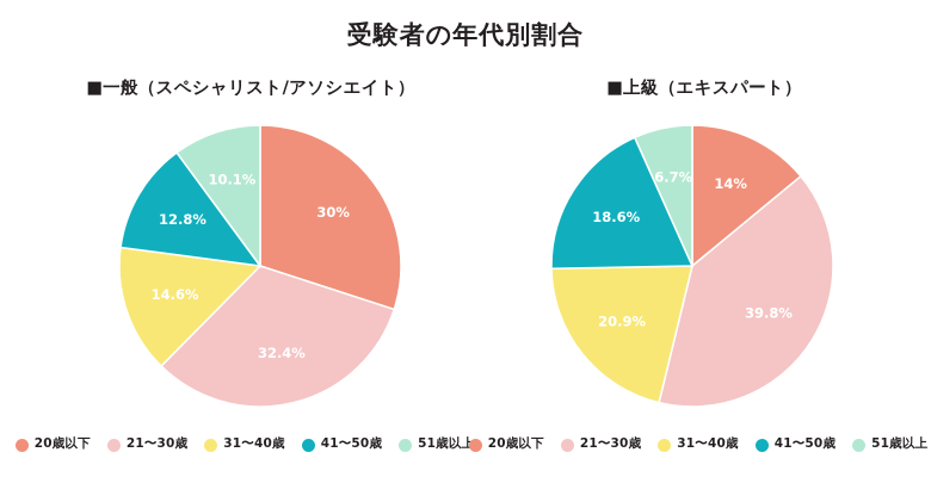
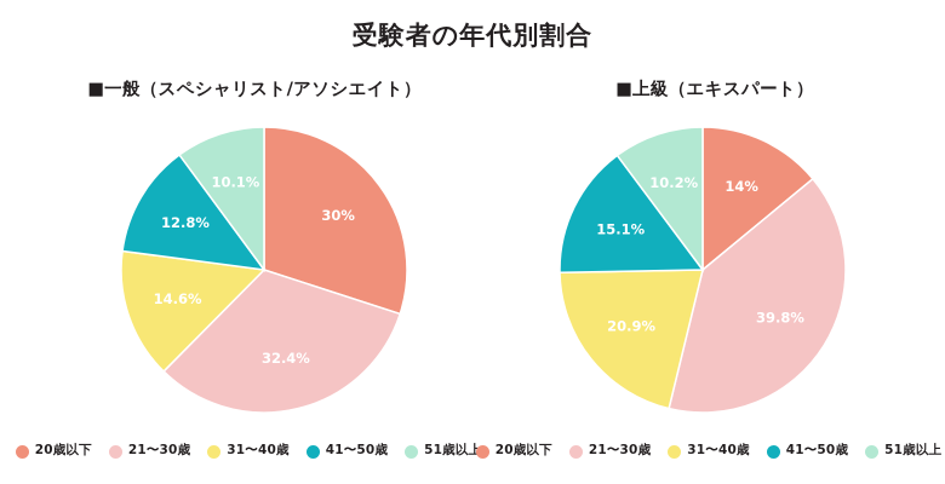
■上級（エキスパート）/41〜50歳: 18.6% -> 15.1%
■上級（エキスパート）/51歳以上: 6.7% -> 10.2%
